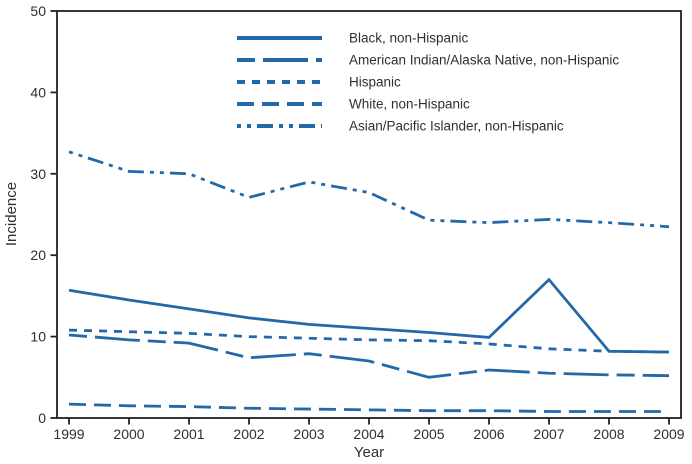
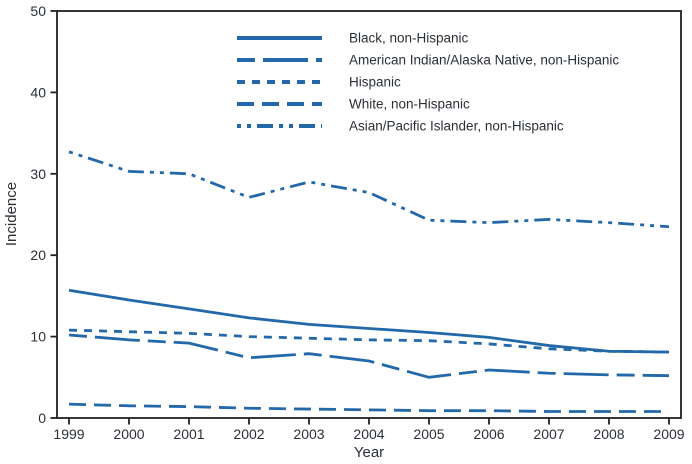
Black, non-Hispanic/2007: 17 -> 9
